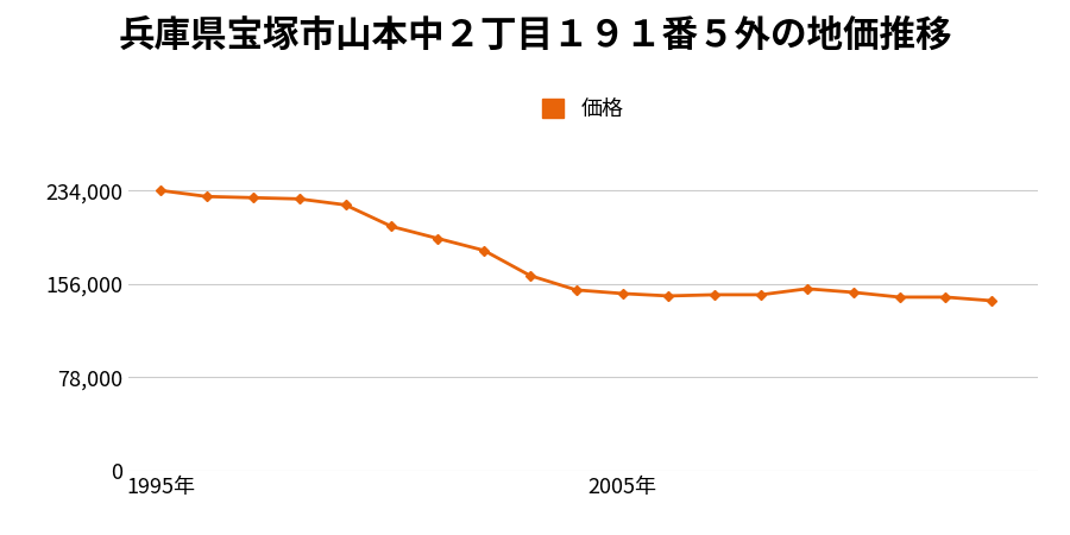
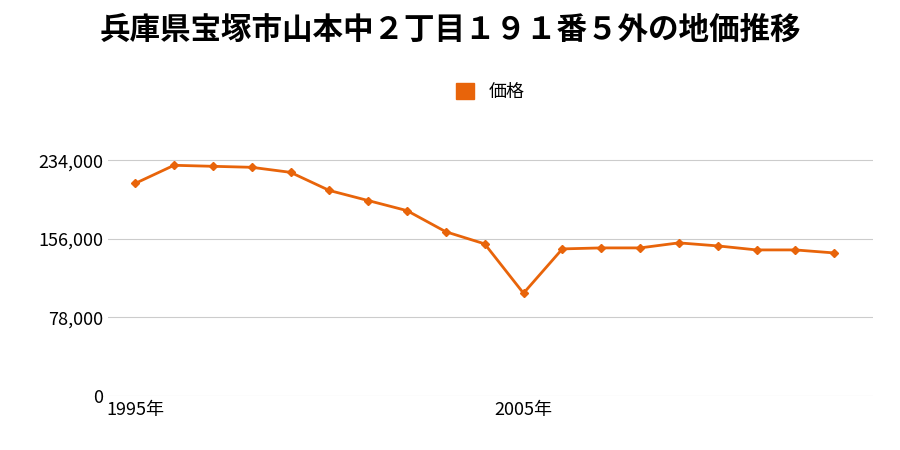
1995年: 234,000 -> 211,000
2005年: 148,000 -> 102,000
